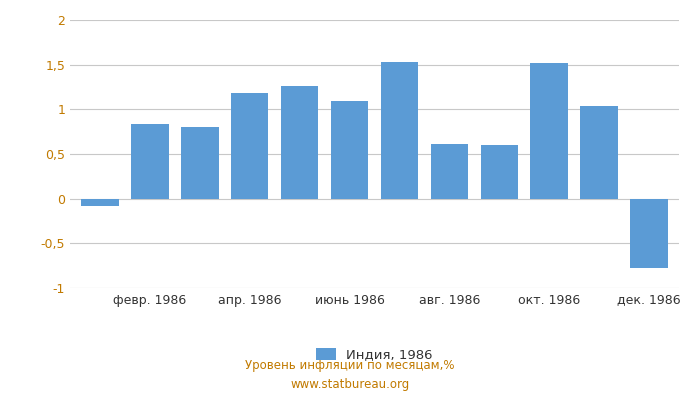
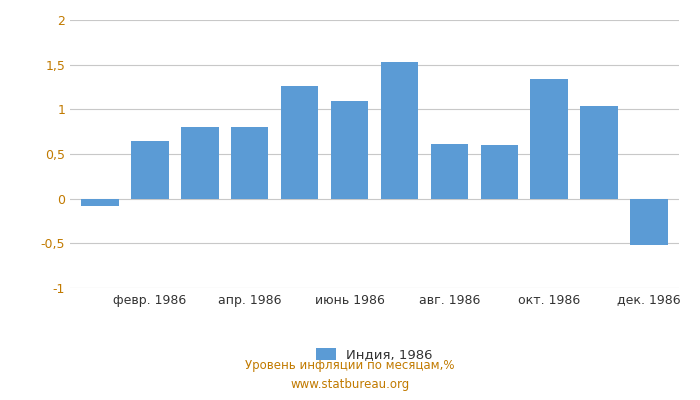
февр. 1986: 0,84 -> 0,64
апр. 1986: 1,18 -> 0,80
окт. 1986: 1,52 -> 1,34
дек. 1986: -0,78 -> -0,52
